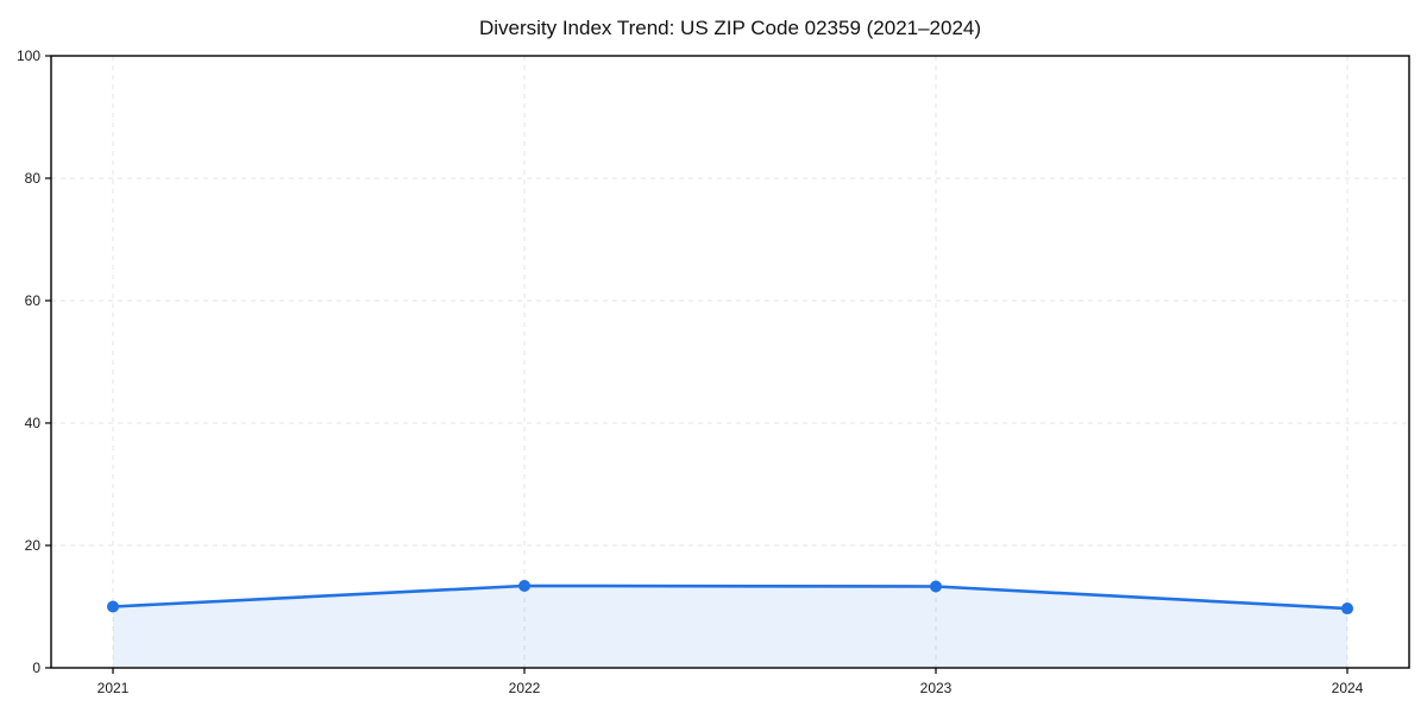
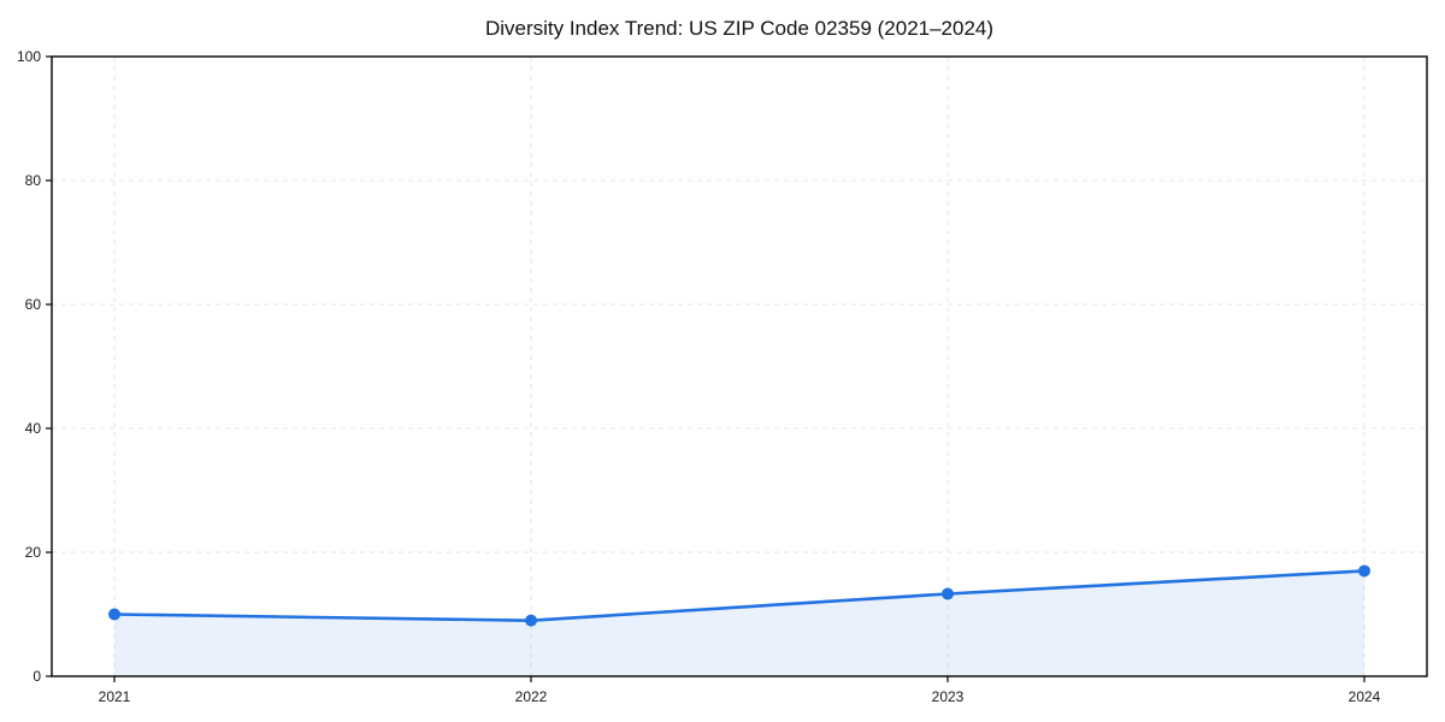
2022: 13 -> 9
2024: 10 -> 17
